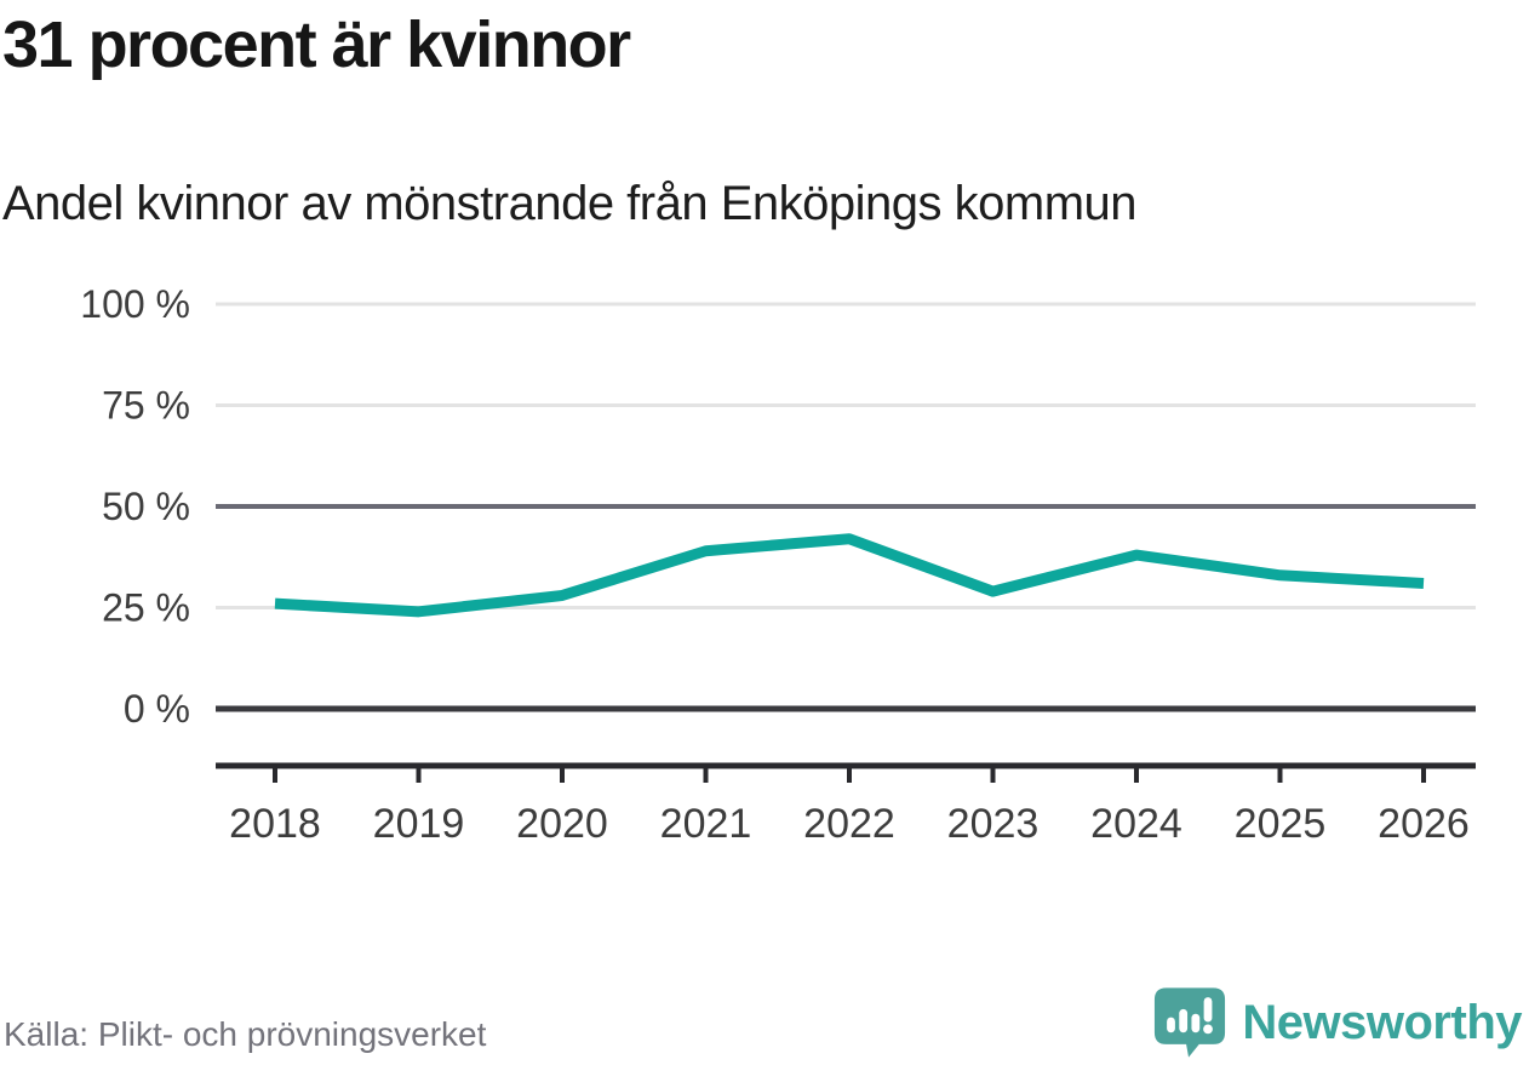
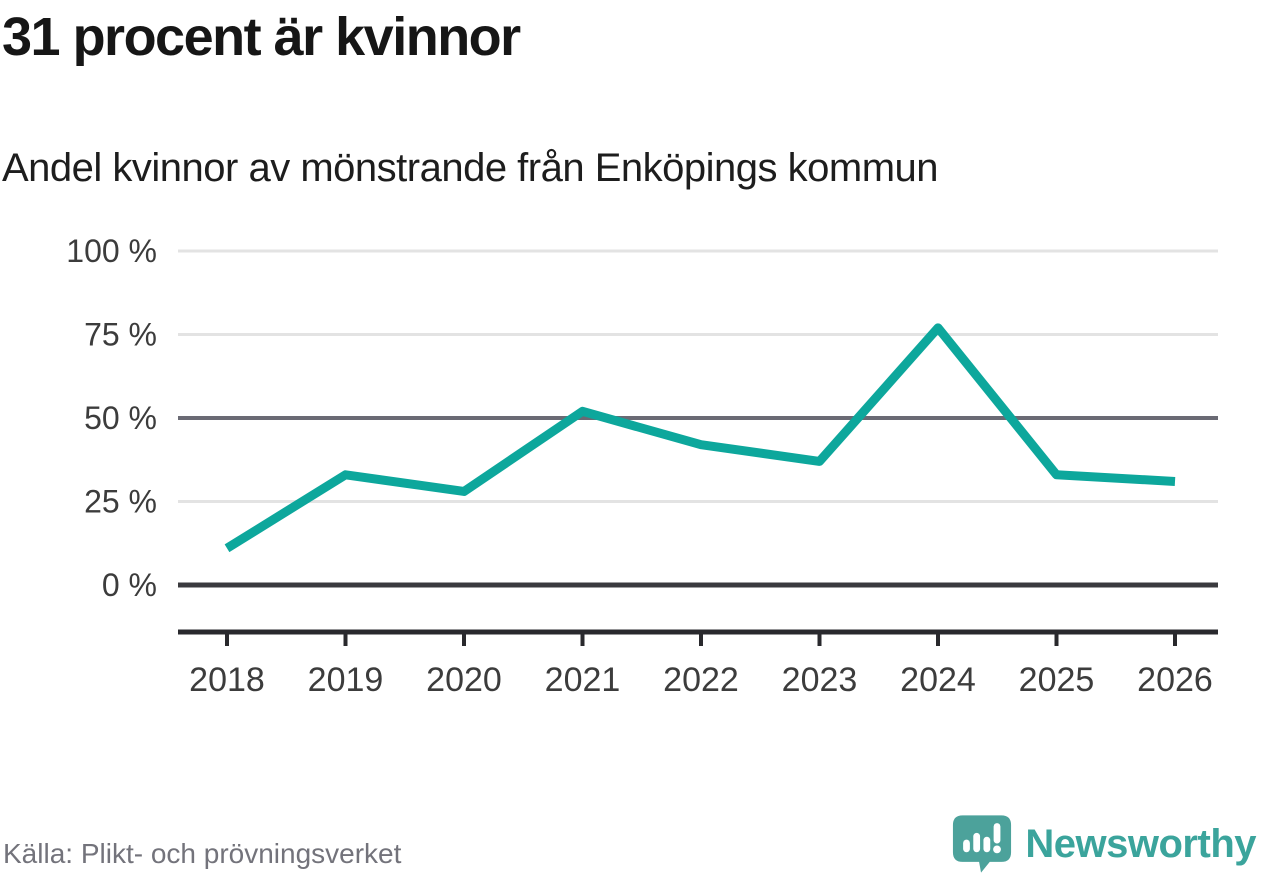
2018: 26% -> 11%
2019: 24% -> 33%
2021: 39% -> 52%
2023: 29% -> 37%
2024: 38% -> 77%
